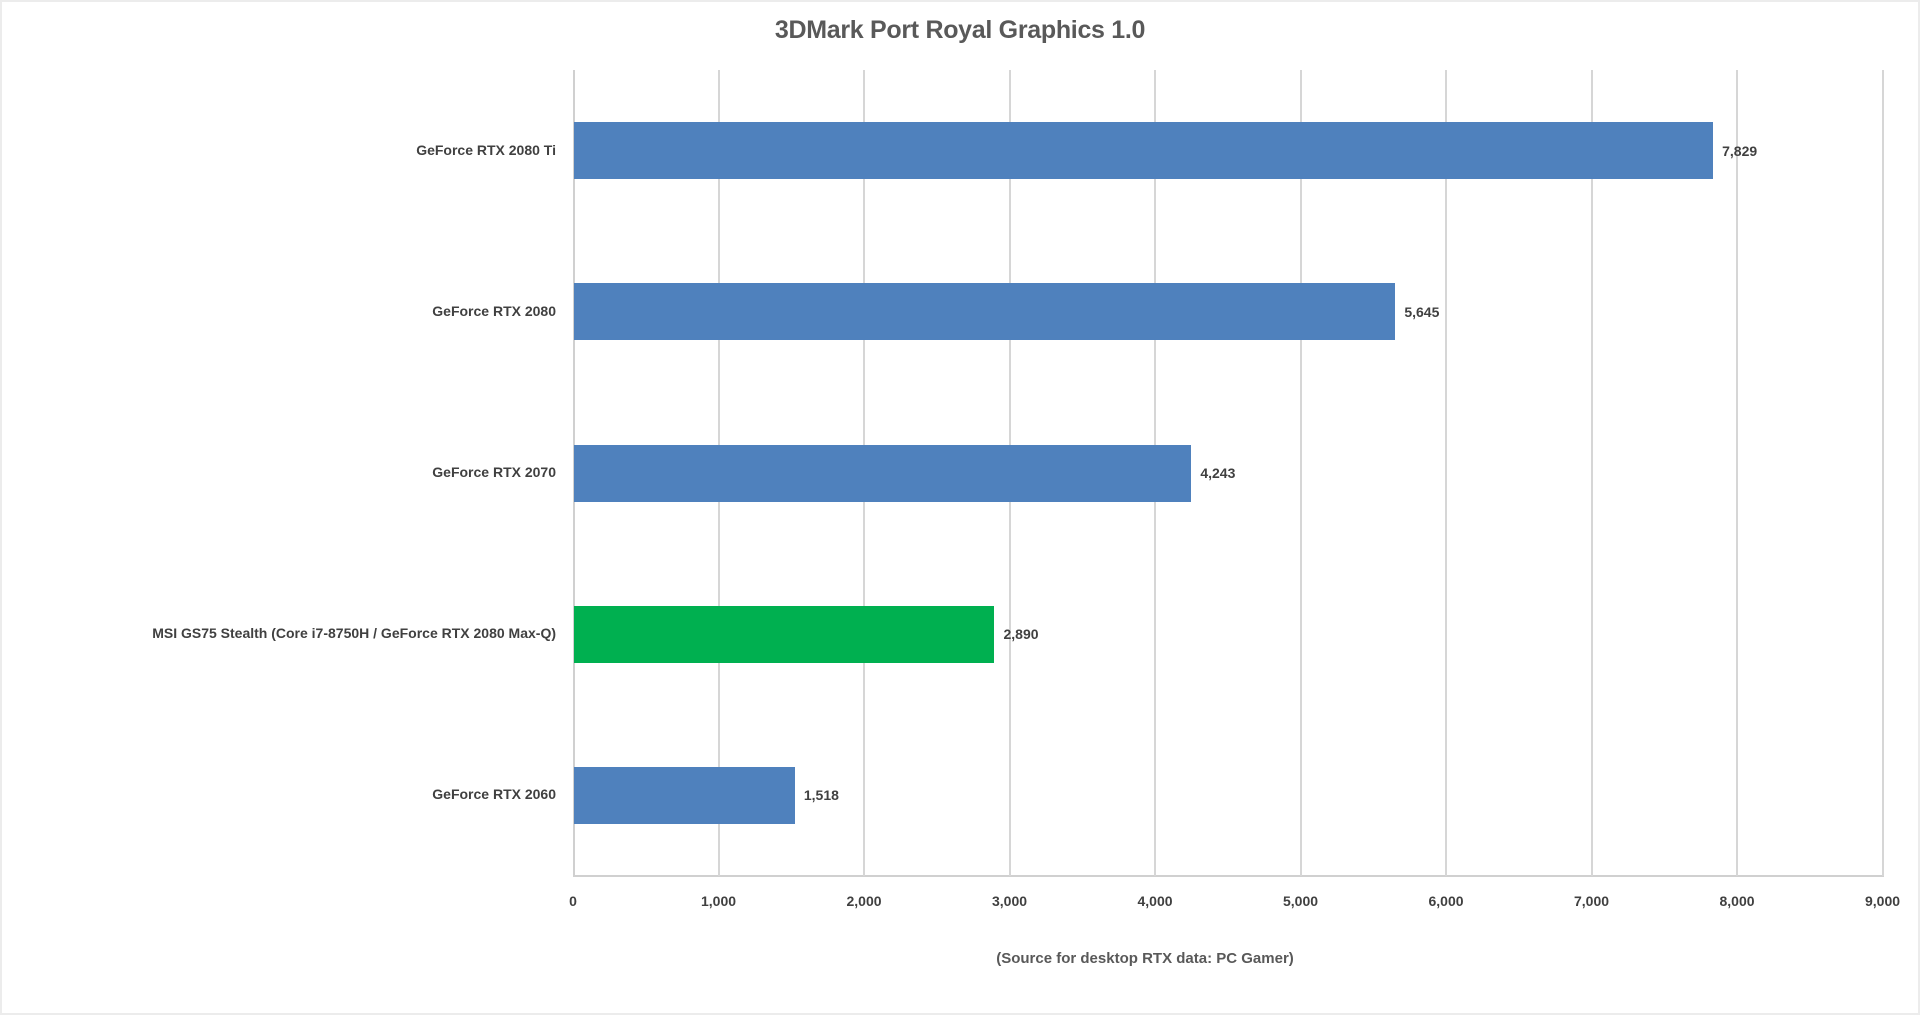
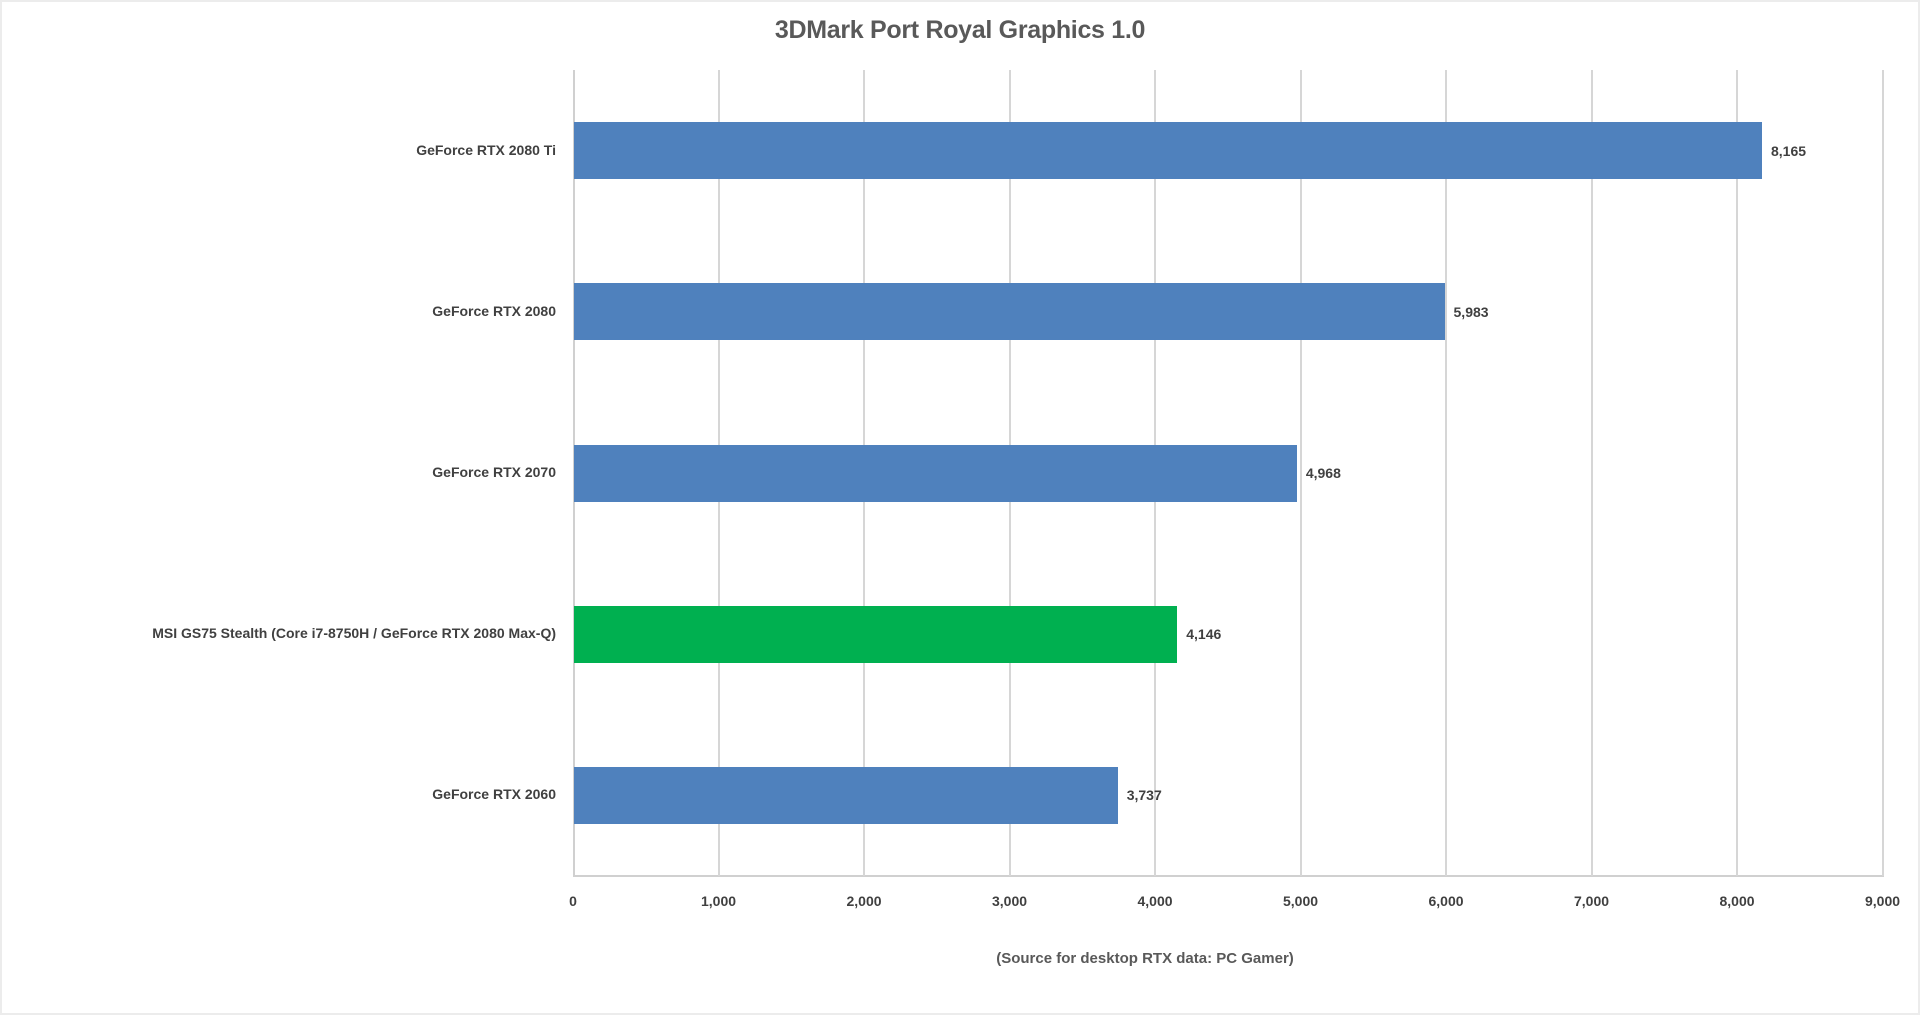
GeForce RTX 2080 Ti: 7,829 -> 8,165
GeForce RTX 2080: 5,645 -> 5,983
GeForce RTX 2070: 4,243 -> 4,968
MSI GS75 Stealth (Core i7-8750H / GeForce RTX 2080 Max-Q): 2,890 -> 4,146
GeForce RTX 2060: 1,518 -> 3,737
